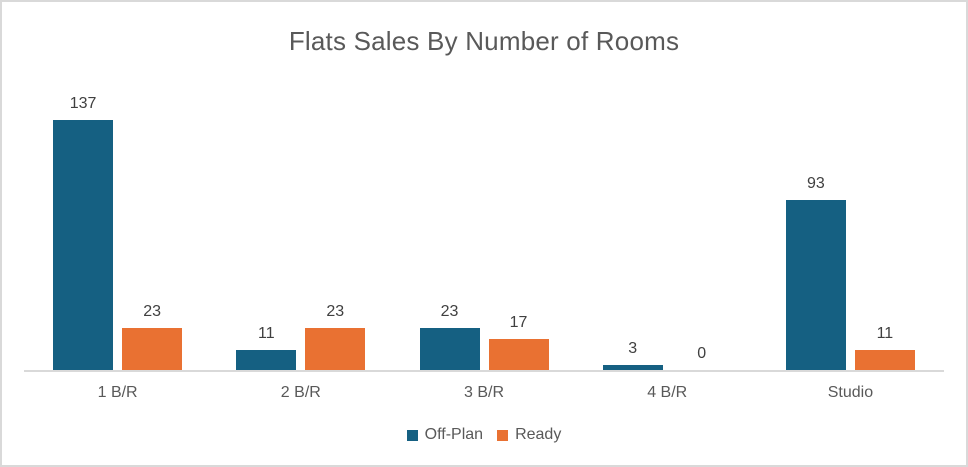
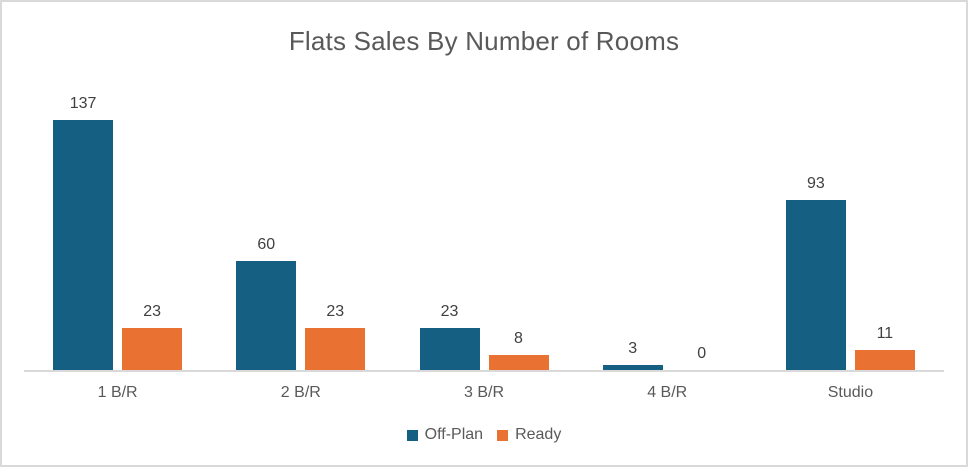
Off-Plan/2 B/R: 11 -> 60
Ready/3 B/R: 17 -> 8
